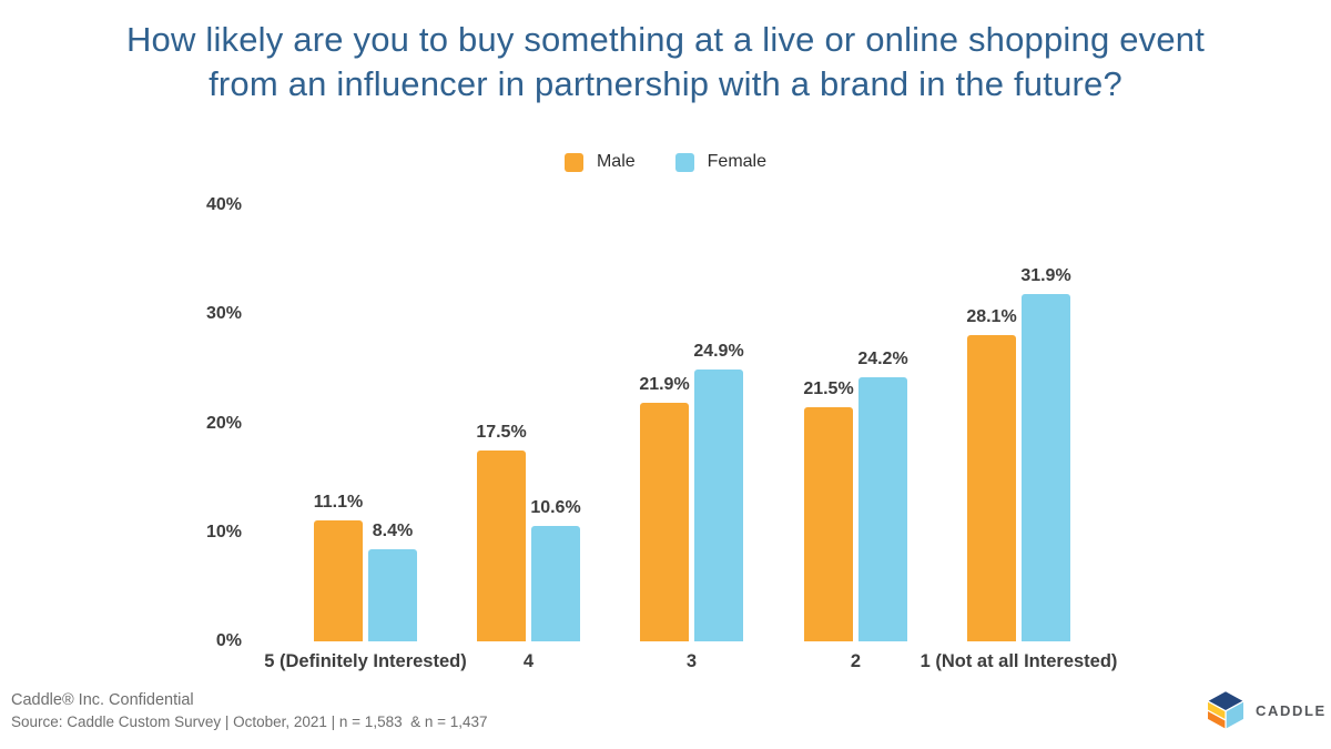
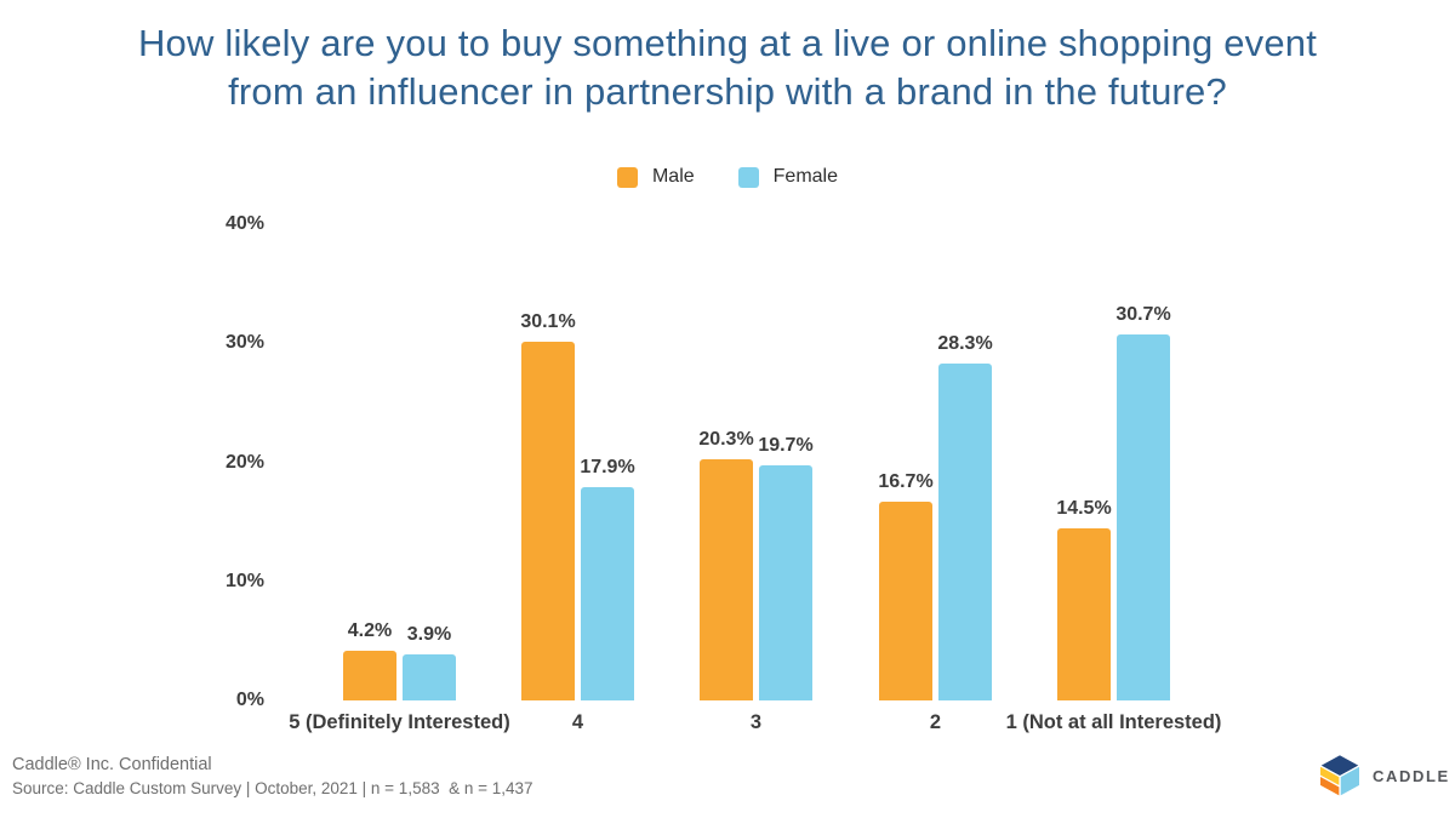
Male/5 (Definitely Interested): 11.1% -> 4.2%
Female/5 (Definitely Interested): 8.4% -> 3.9%
Male/4: 17.5% -> 30.1%
Female/4: 10.6% -> 17.9%
Male/3: 21.9% -> 20.3%
Female/3: 24.9% -> 19.7%
Male/2: 21.5% -> 16.7%
Female/2: 24.2% -> 28.3%
Male/1 (Not at all Interested): 28.1% -> 14.5%
Female/1 (Not at all Interested): 31.9% -> 30.7%
